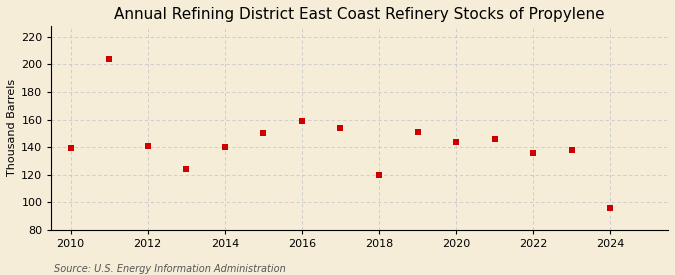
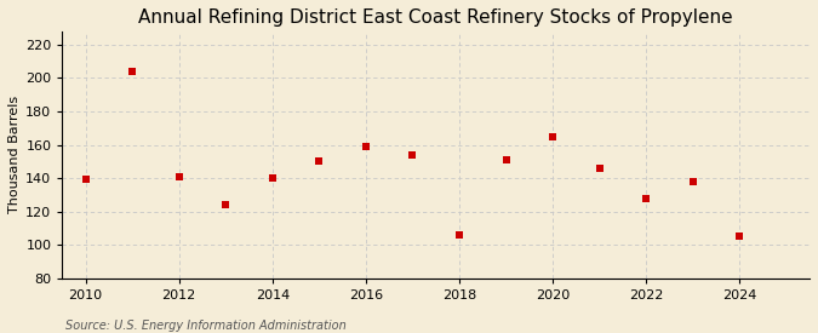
2018: 120 -> 106
2020: 144 -> 165
2022: 136 -> 128
2024: 96 -> 105
